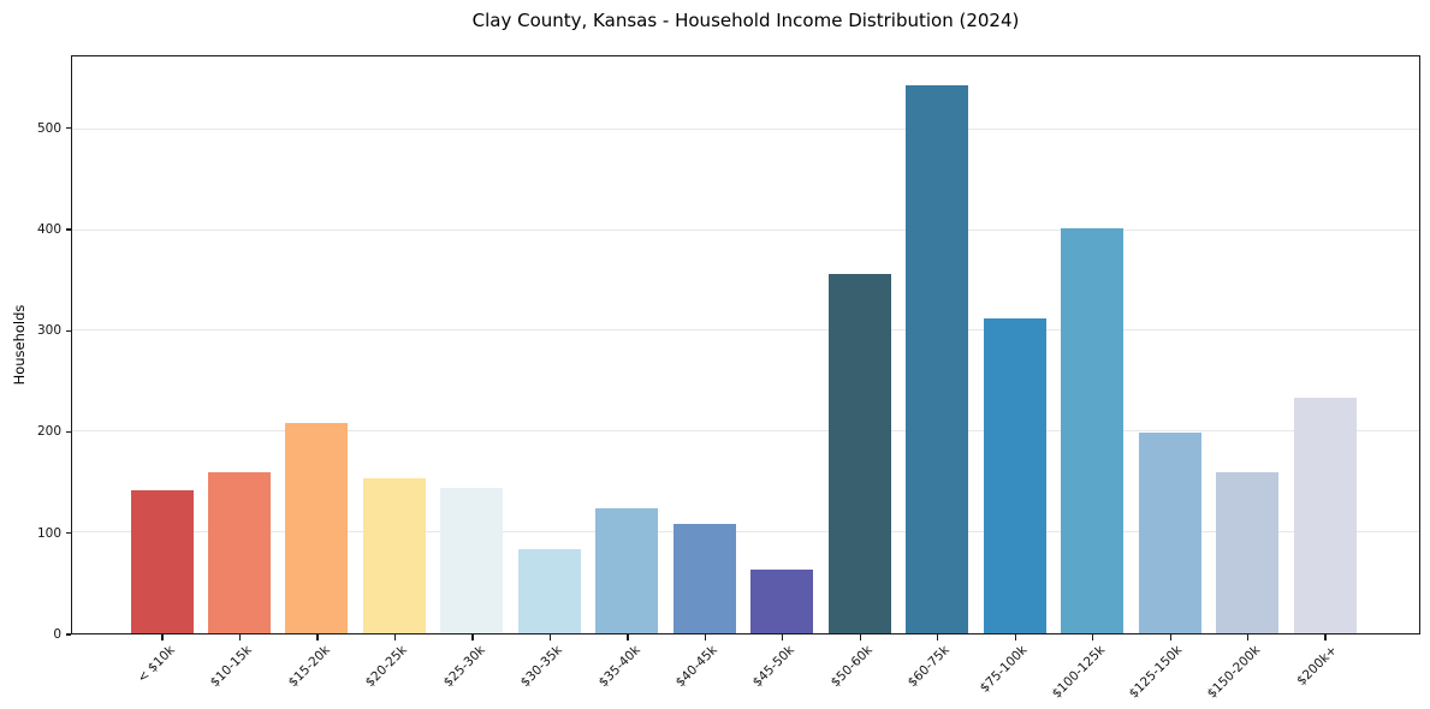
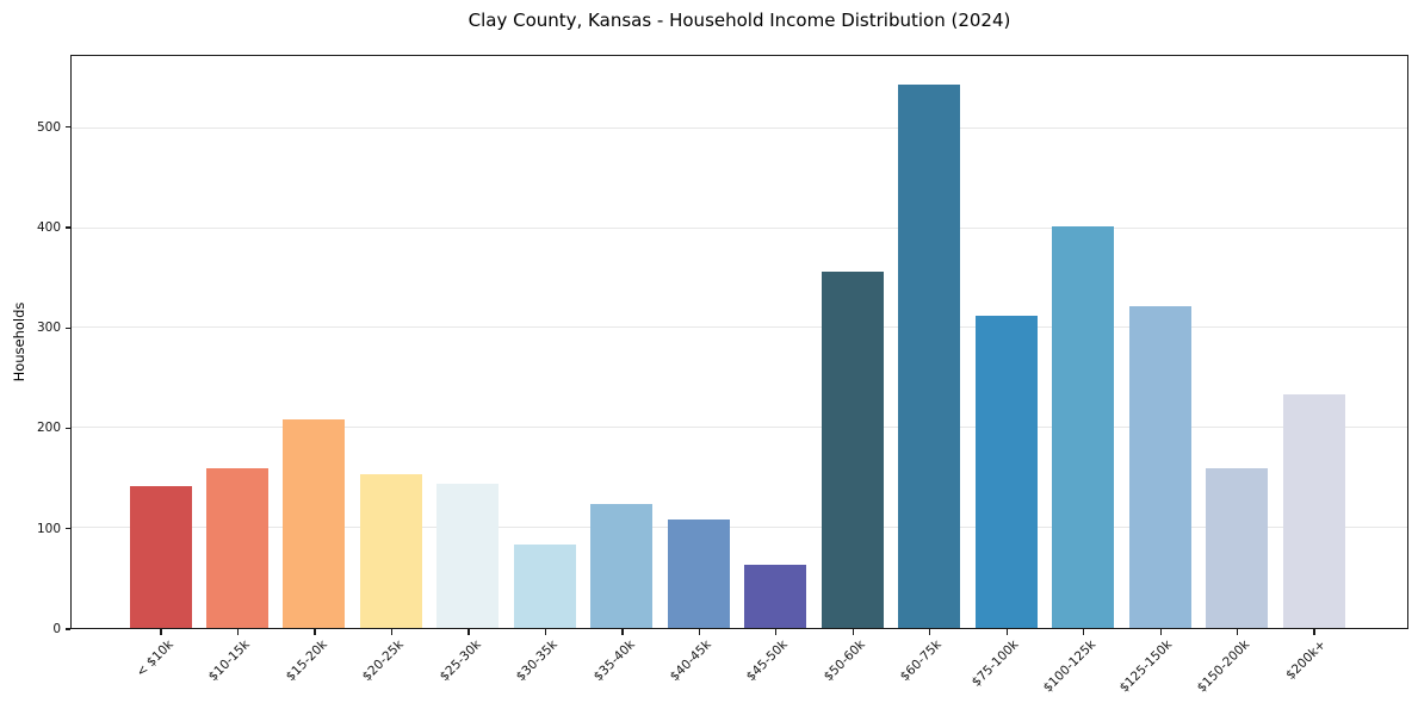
$125-150k: 200 -> 320
